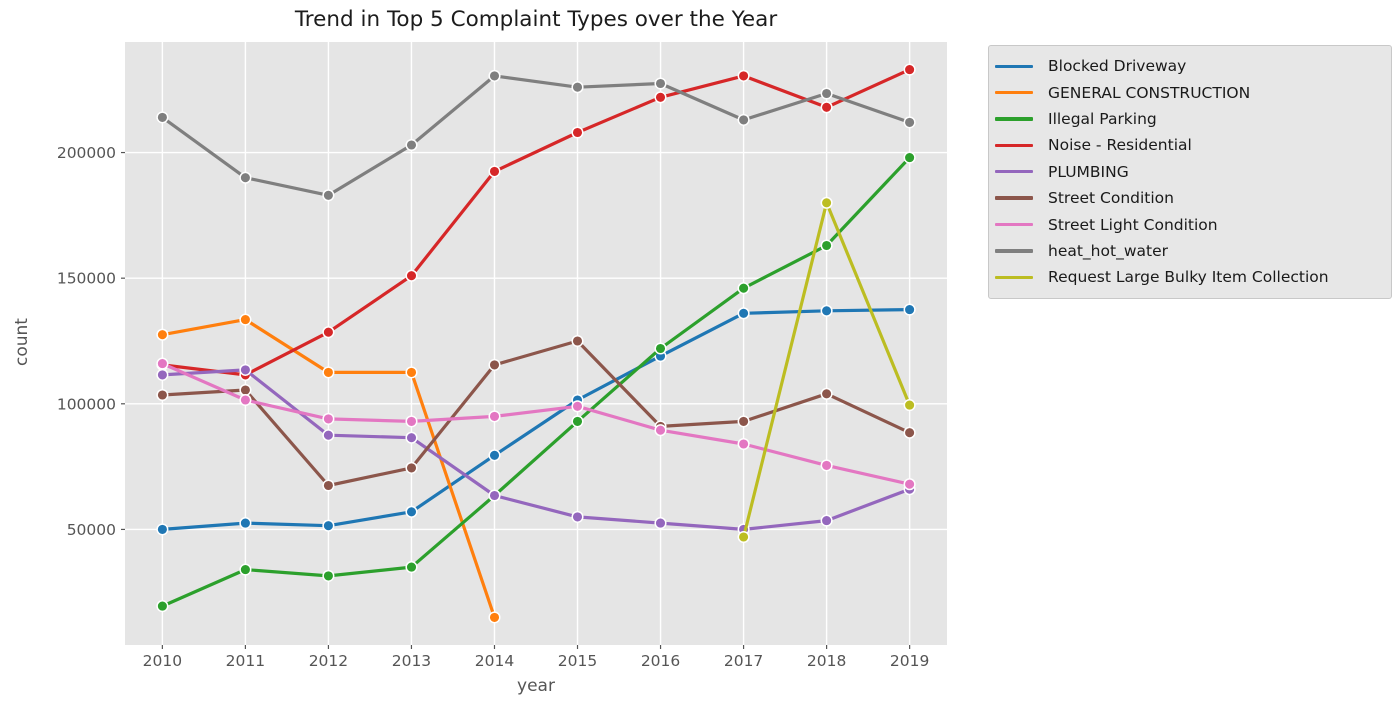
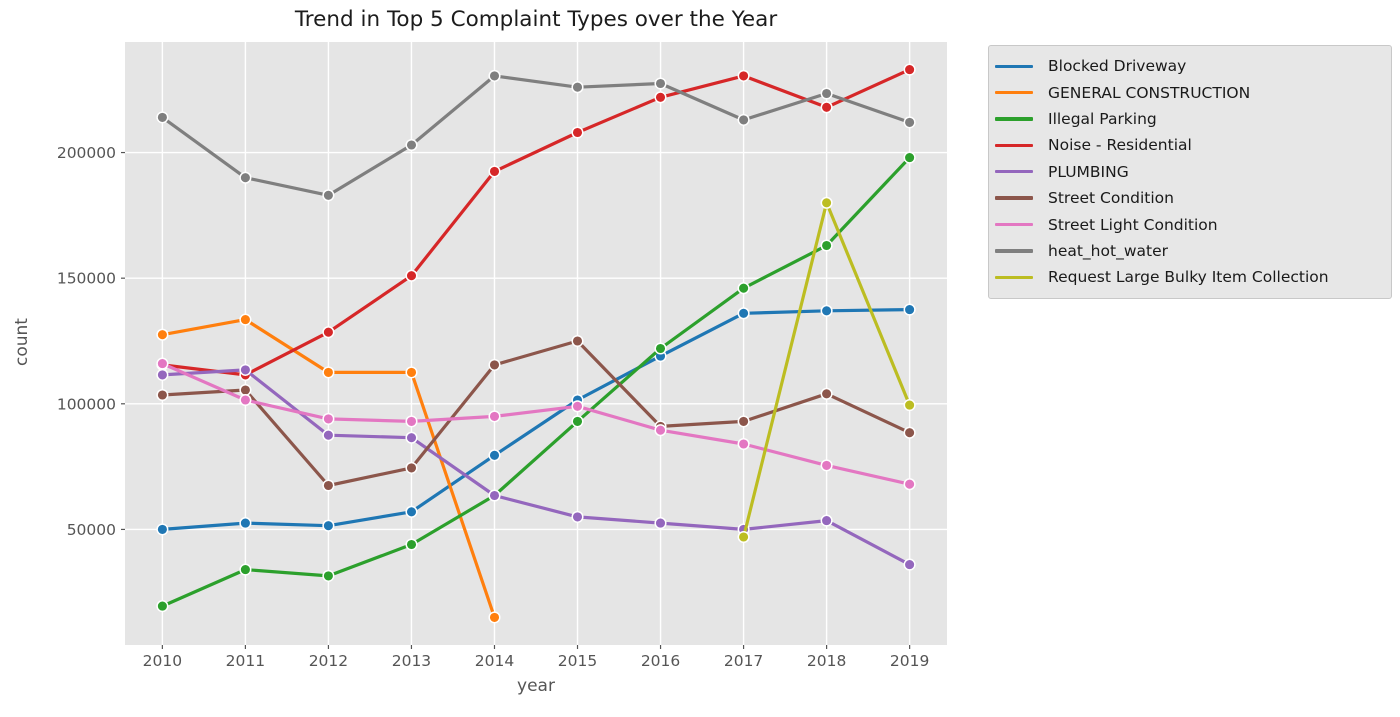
Illegal Parking/2013: 35000 -> 44000
PLUMBING/2019: 66000 -> 36000
